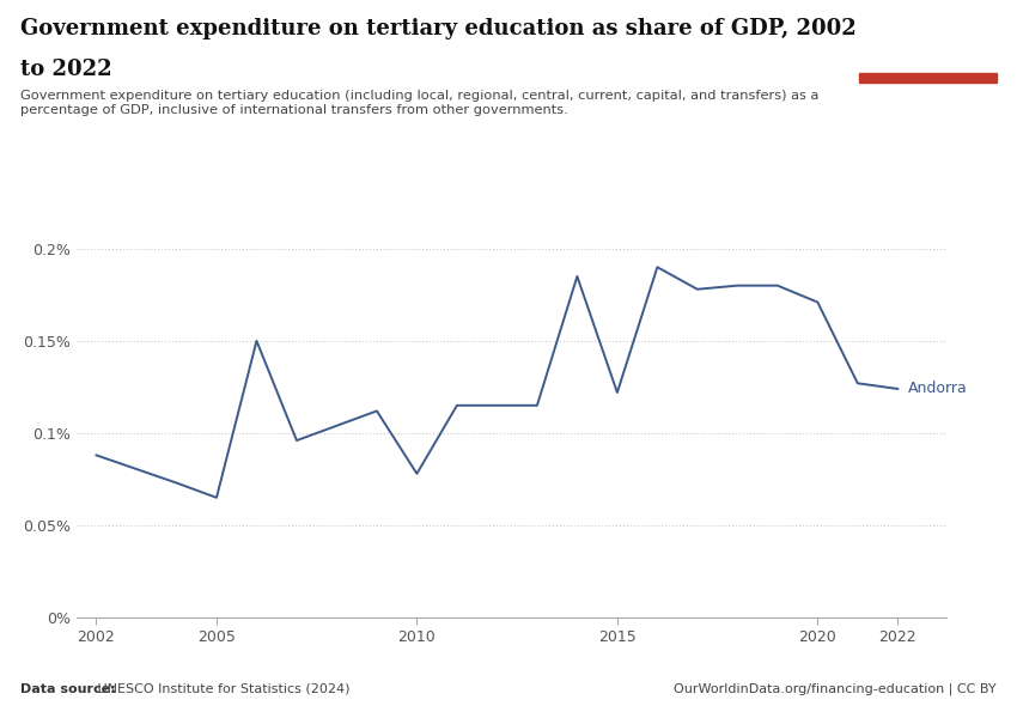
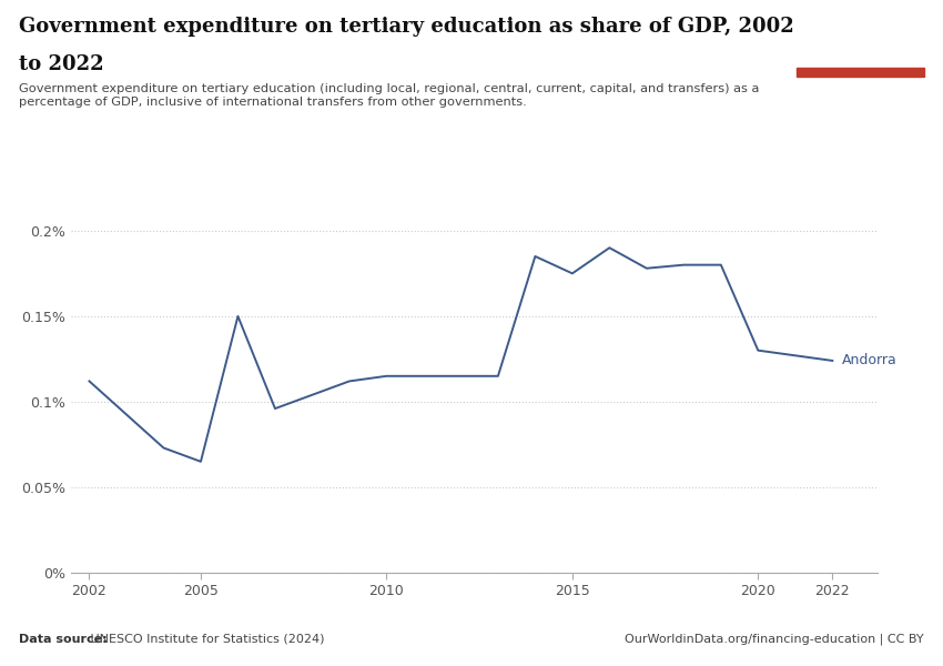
2002: 0.088% -> 0.112%
2010: 0.078% -> 0.115%
2015: 0.122% -> 0.175%
2020: 0.171% -> 0.130%
